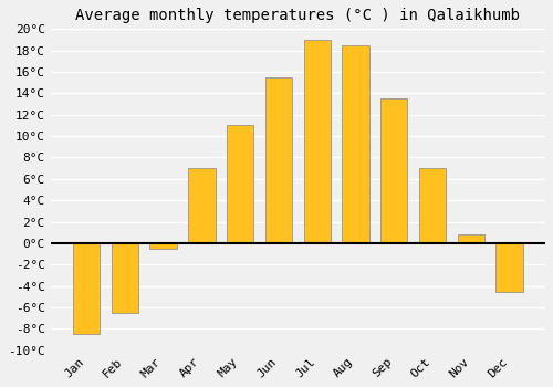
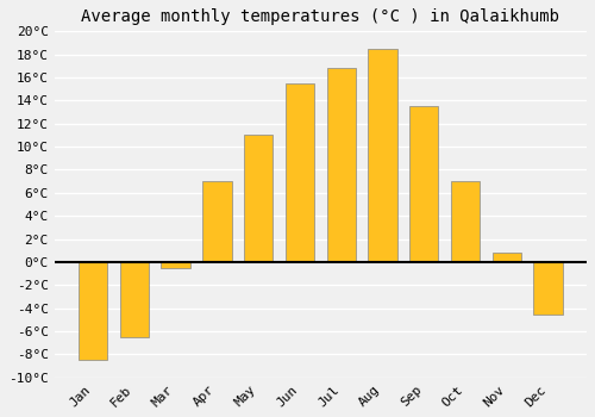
Jul: 19.0°C -> 16.8°C
